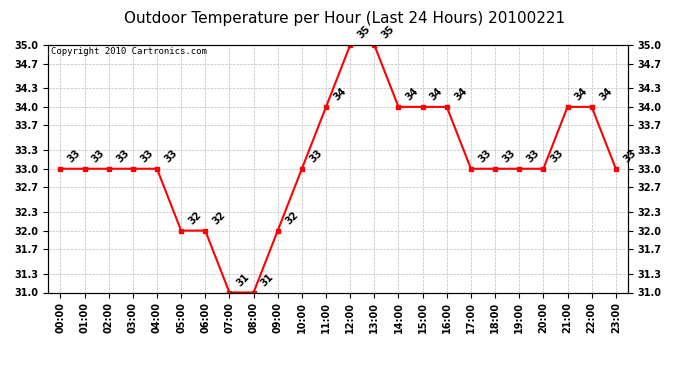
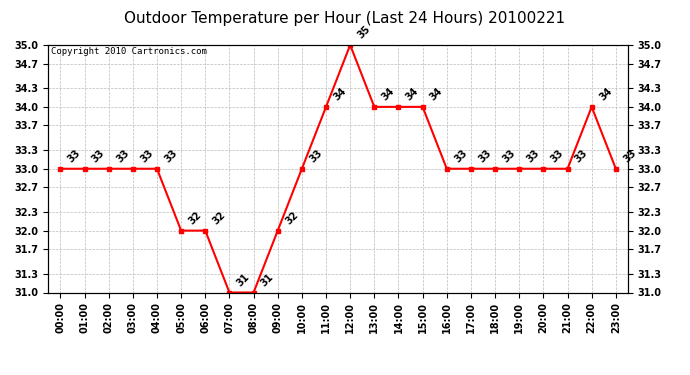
13:00: 35 -> 34
16:00: 34 -> 33
21:00: 34 -> 33
